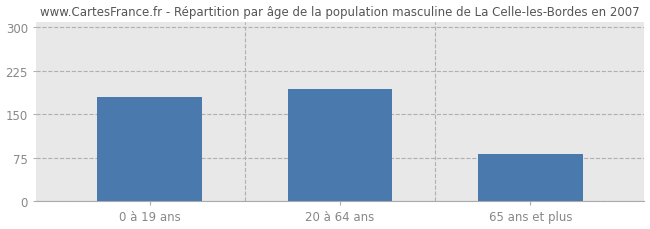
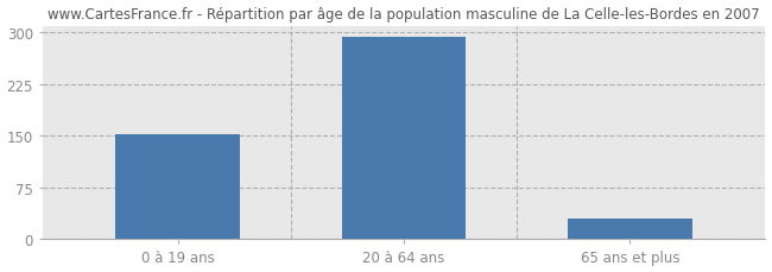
0 à 19 ans: 180 -> 153
20 à 64 ans: 194 -> 294
65 ans et plus: 82 -> 30
